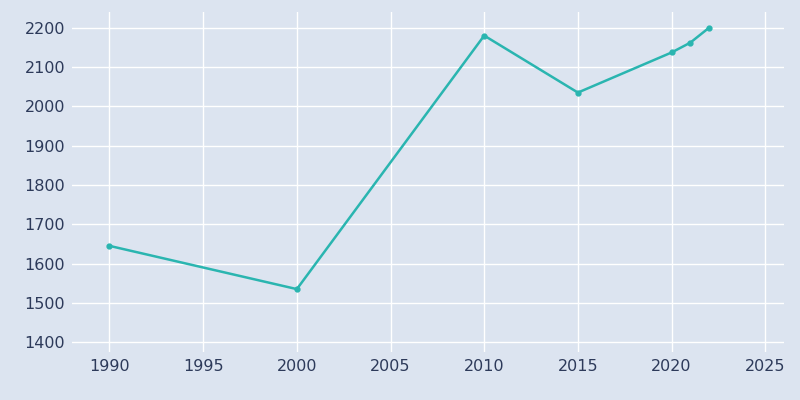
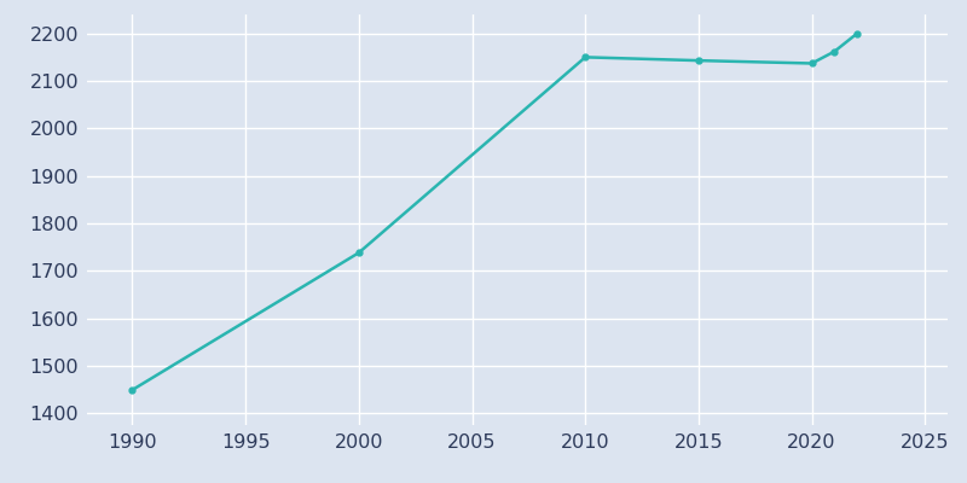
1990: 1645 -> 1449
2000: 1535 -> 1738
2010: 2180 -> 2150
2015: 2035 -> 2143
